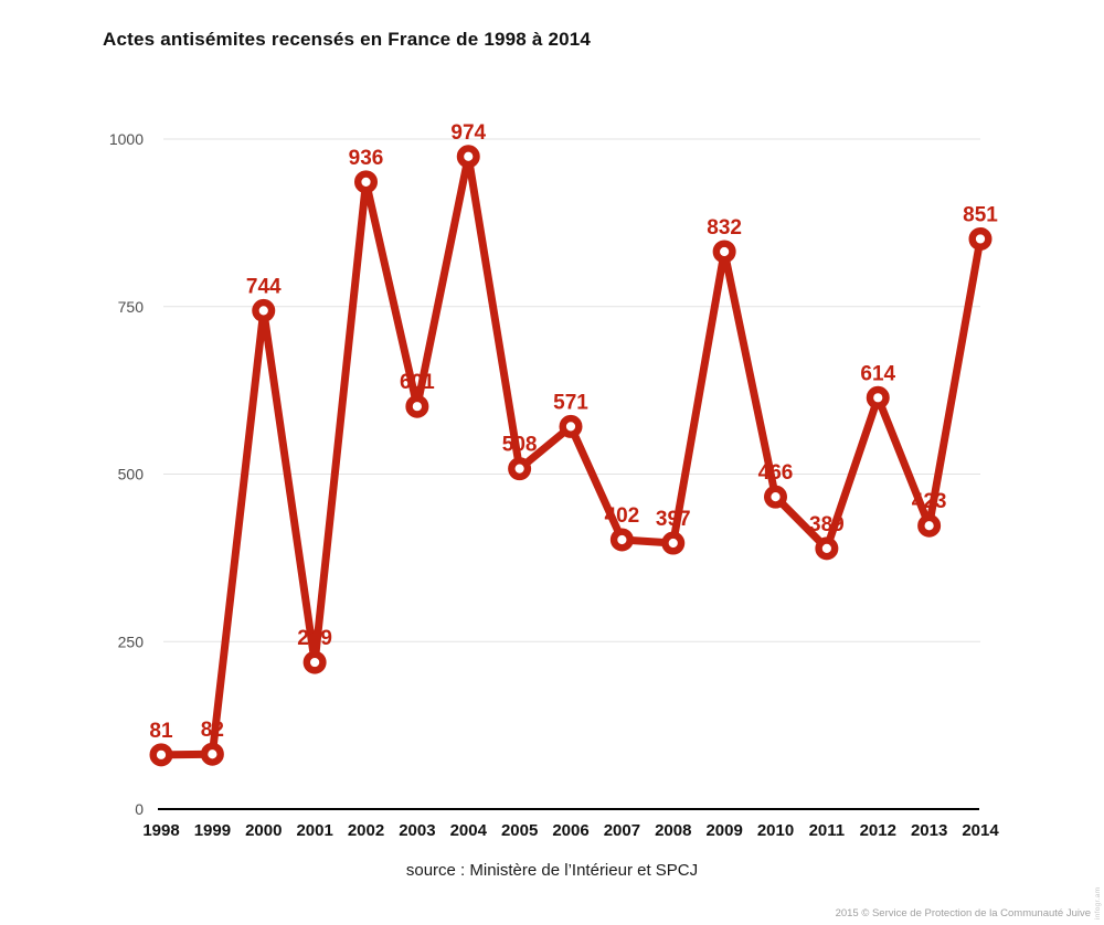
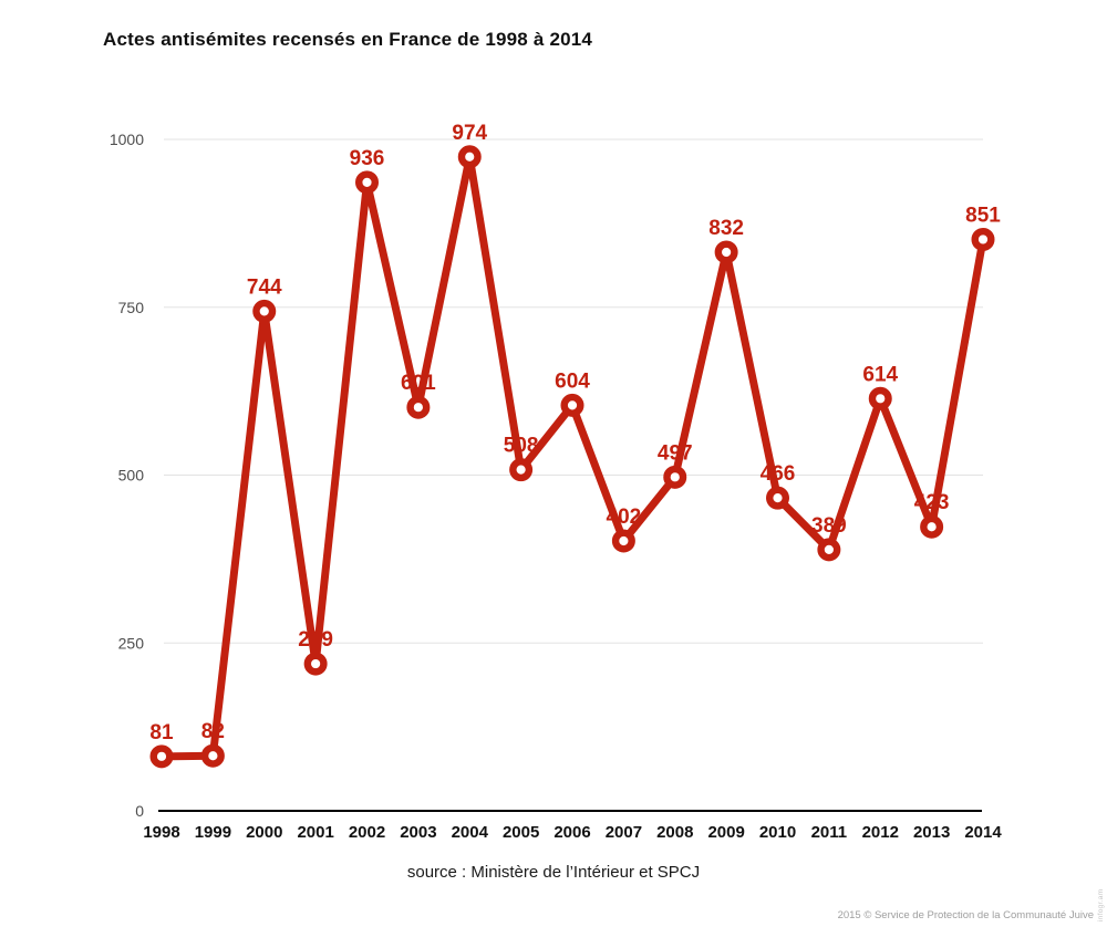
2006: 571 -> 604
2008: 397 -> 497
